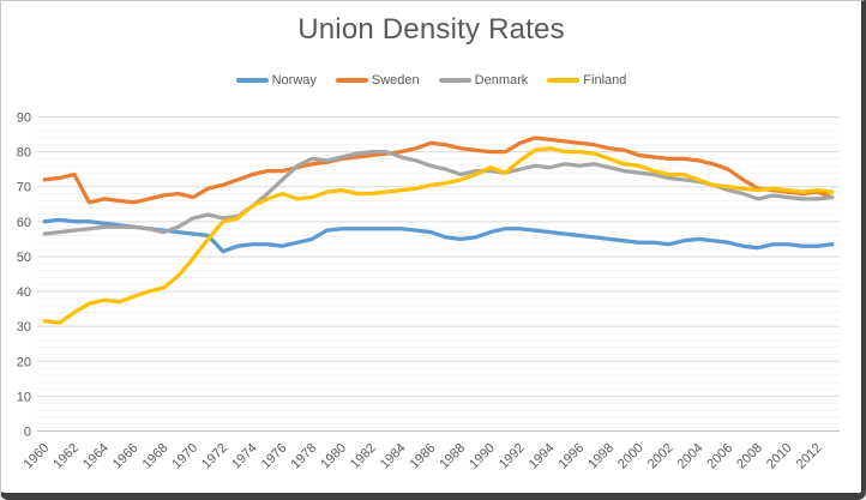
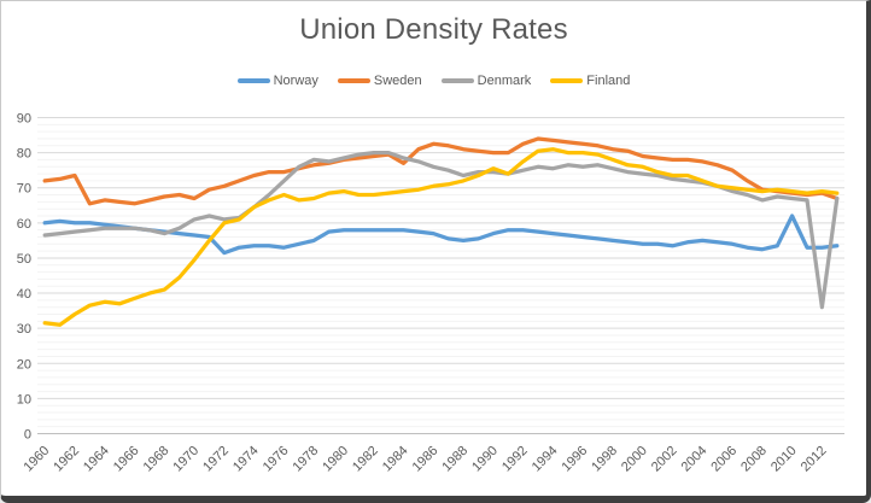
Sweden/1984: 80 -> 77
Norway/2010: 54 -> 62
Denmark/2012: 66 -> 36
